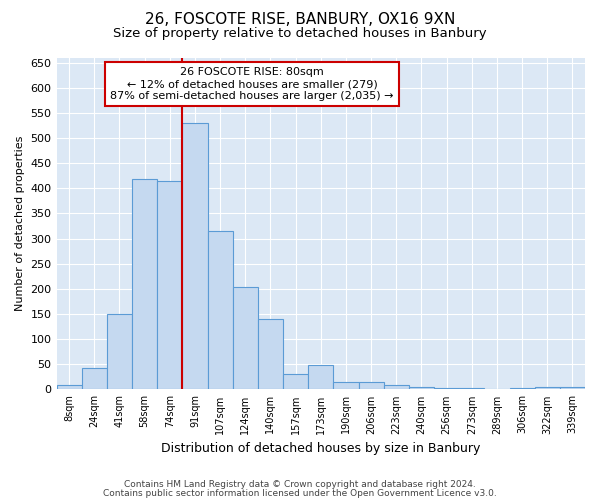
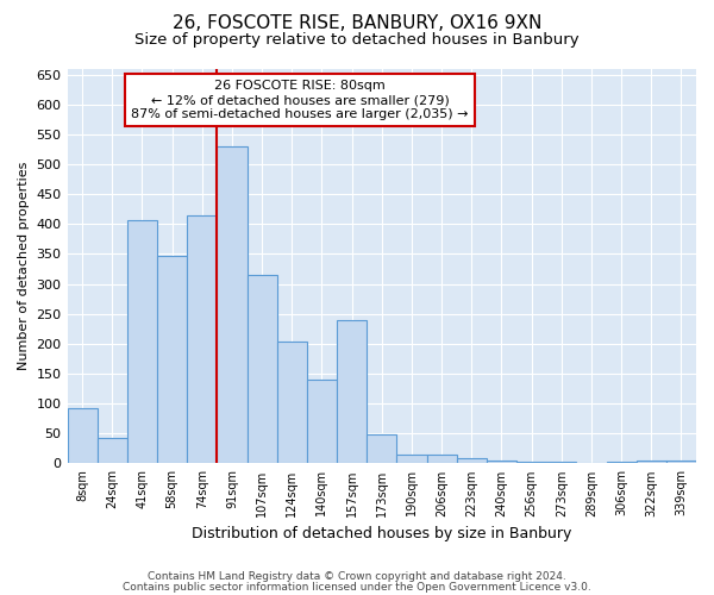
8sqm: 8 -> 92
41sqm: 150 -> 406
58sqm: 418 -> 346
157sqm: 30 -> 240
